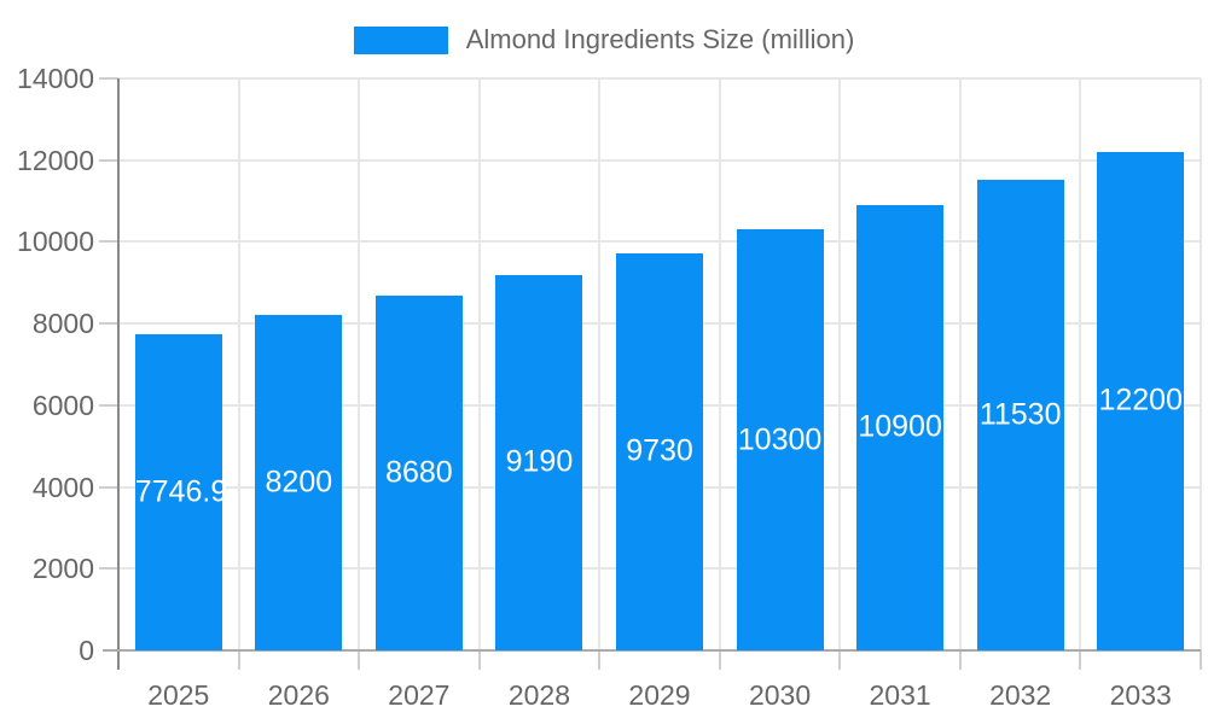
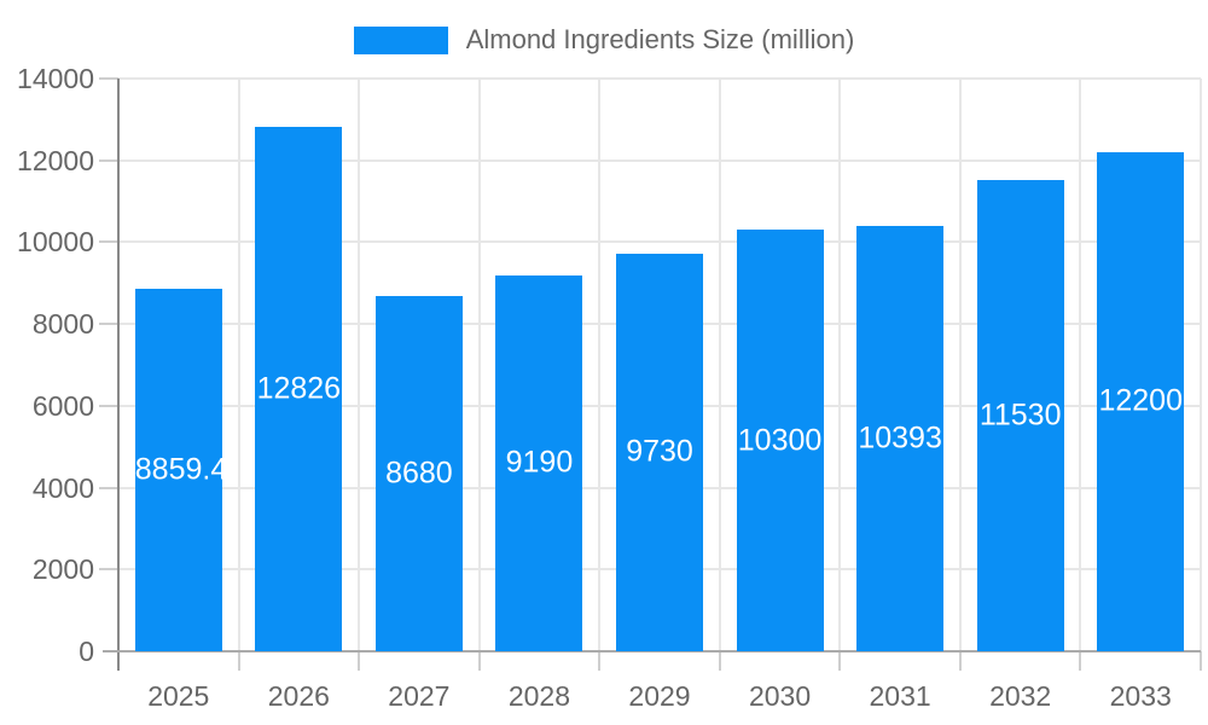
2025: 7746.9 -> 8859.4
2026: 8200 -> 12826
2031: 10900 -> 10393
